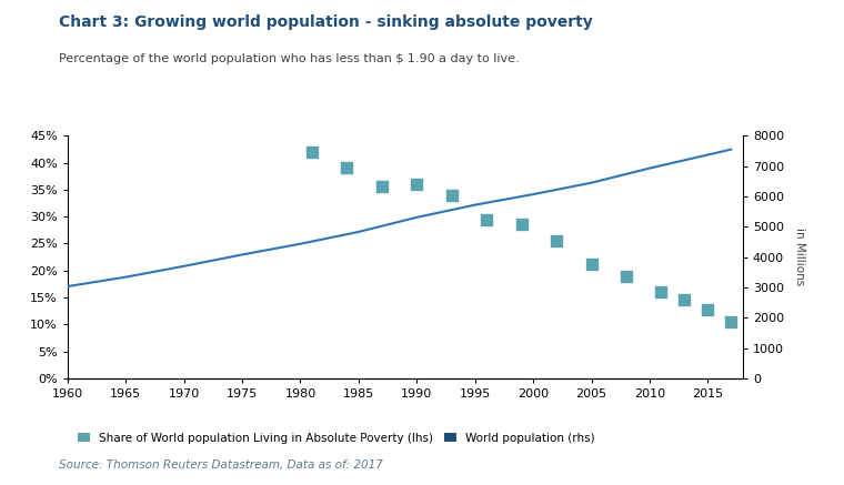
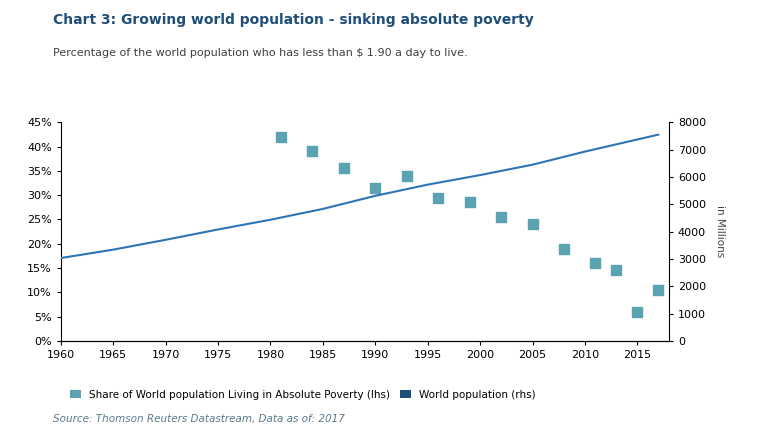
Share of World population Living in Absolute Poverty (lhs)/1990: 36.0% -> 31.5%
Share of World population Living in Absolute Poverty (lhs)/2005: 21.2% -> 24.0%
Share of World population Living in Absolute Poverty (lhs)/2015: 12.8% -> 6.0%
